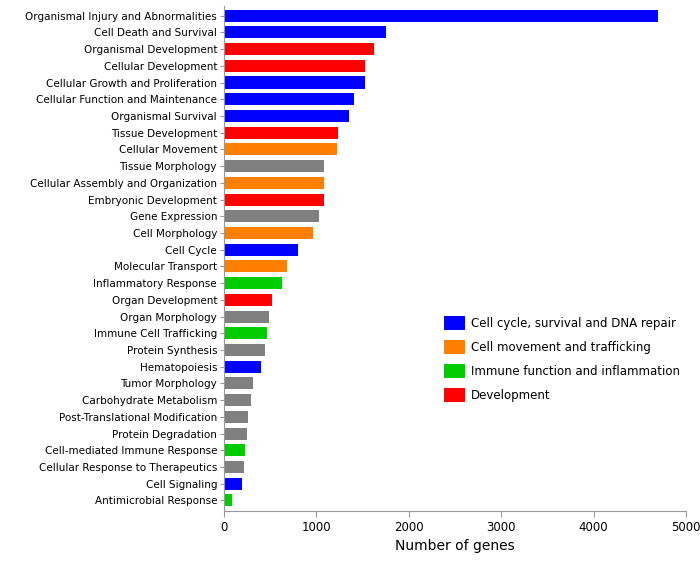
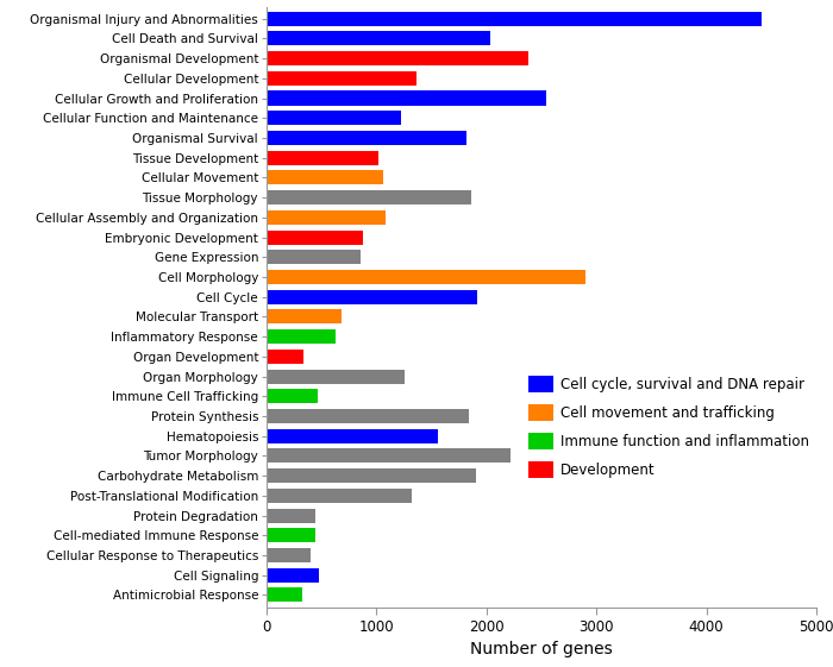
Organismal Injury and Abnormalities: 4700 -> 4500
Cell Death and Survival: 1750 -> 2040
Organismal Development: 1620 -> 2380
Cellular Development: 1530 -> 1360
Cellular Growth and Proliferation: 1530 -> 2540
Cellular Function and Maintenance: 1410 -> 1220
Organismal Survival: 1350 -> 1820
Tissue Development: 1230 -> 1020
Cellular Movement: 1220 -> 1060
Tissue Morphology: 1080 -> 1860
Embryonic Development: 1080 -> 880
Gene Expression: 1030 -> 860
Cell Morphology: 960 -> 2900
Cell Cycle: 800 -> 1920
Organ Development: 520 -> 340
Organ Morphology: 490 -> 1260
Protein Synthesis: 440 -> 1840
Hematopoiesis: 400 -> 1560
Tumor Morphology: 310 -> 2220
Carbohydrate Metabolism: 290 -> 1900
Post-Translational Modification: 260 -> 1320
Protein Degradation: 250 -> 440
Cell-mediated Immune Response: 230 -> 440
Cellular Response to Therapeutics: 220 -> 400
Cell Signaling: 190 -> 480
Antimicrobial Response: 90 -> 320
